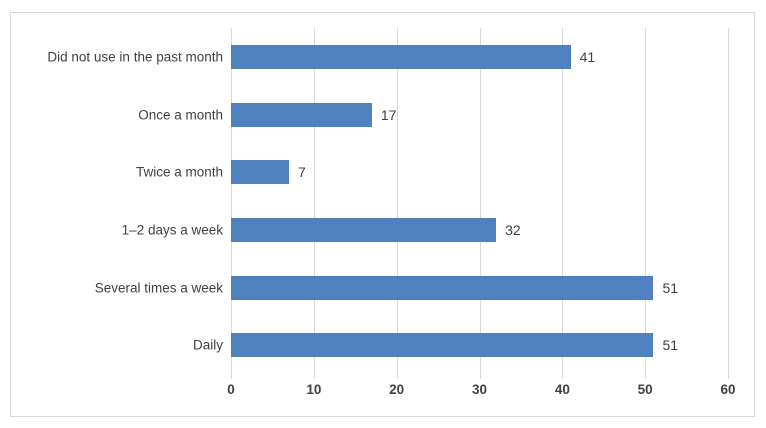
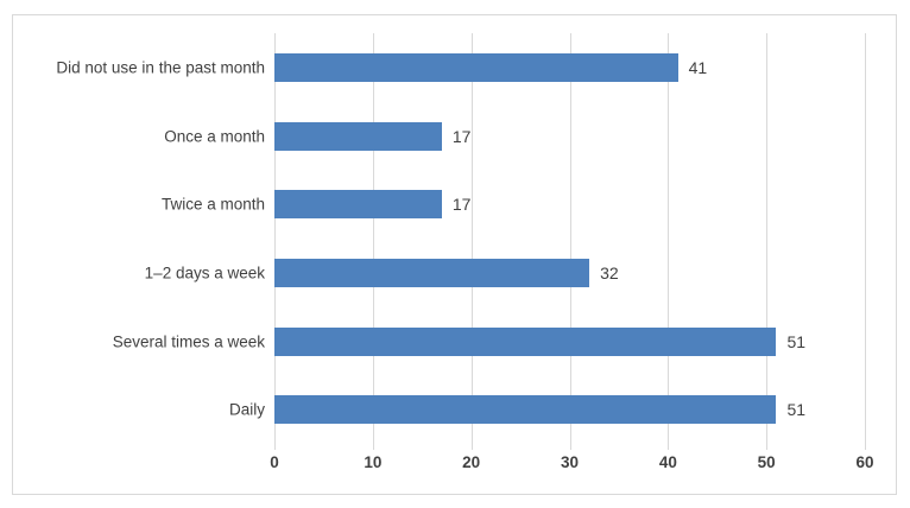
Twice a month: 7 -> 17
